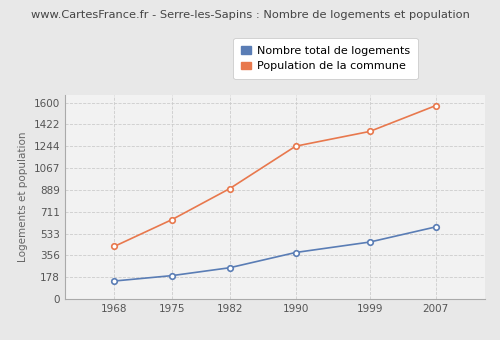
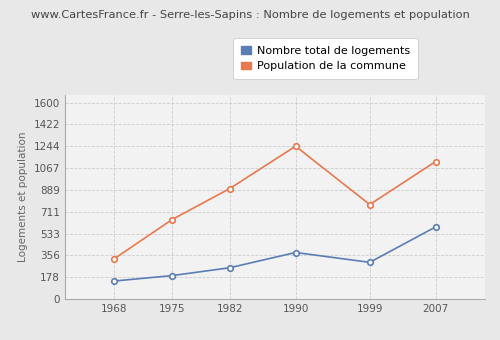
Population de la commune/1968: 430 -> 330
Nombre total de logements/1999: 460 -> 300
Population de la commune/1999: 1360 -> 770
Population de la commune/2007: 1580 -> 1120
